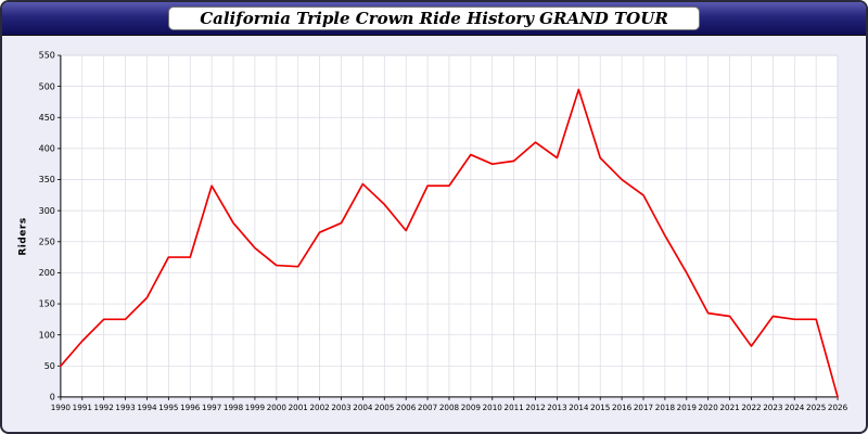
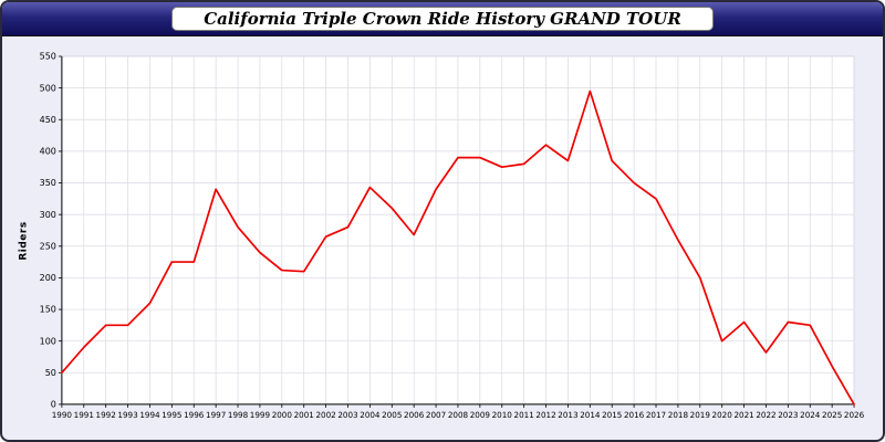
2008: 340 -> 390
2020: 140 -> 100
2025: 120 -> 60
